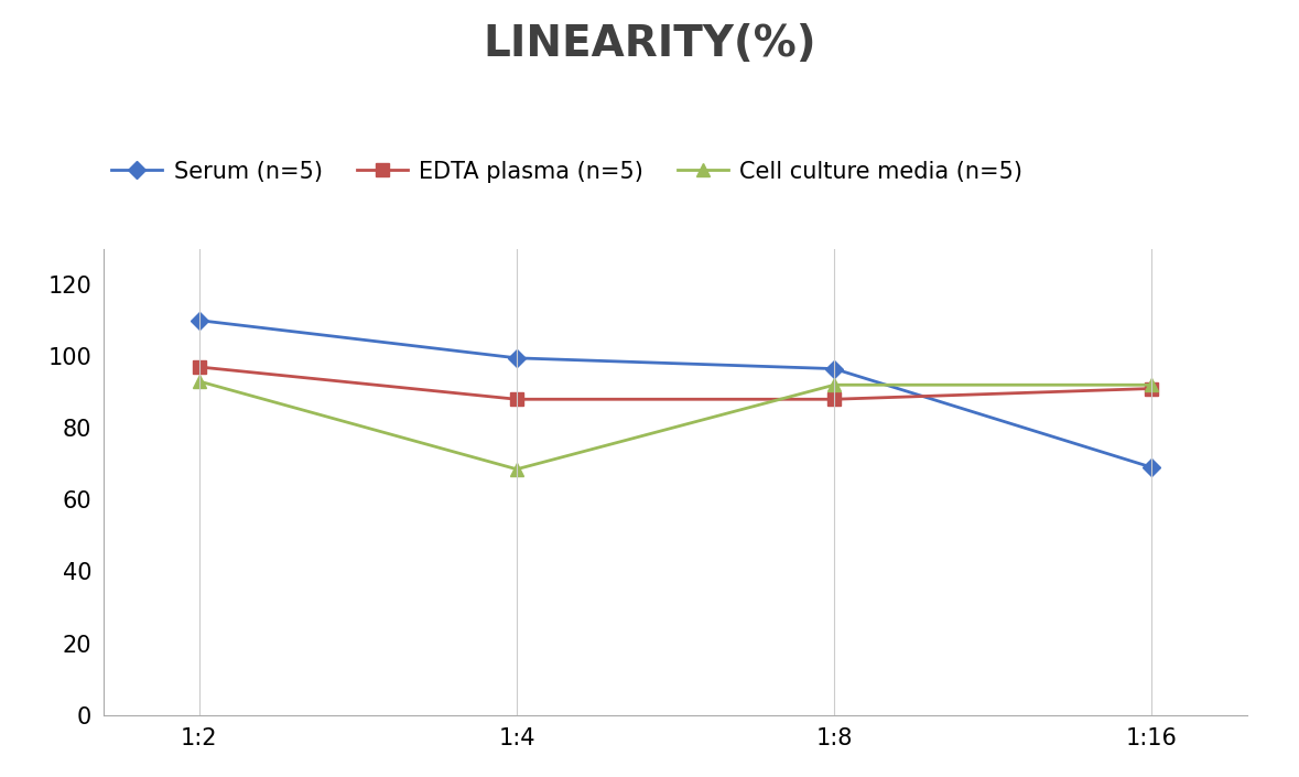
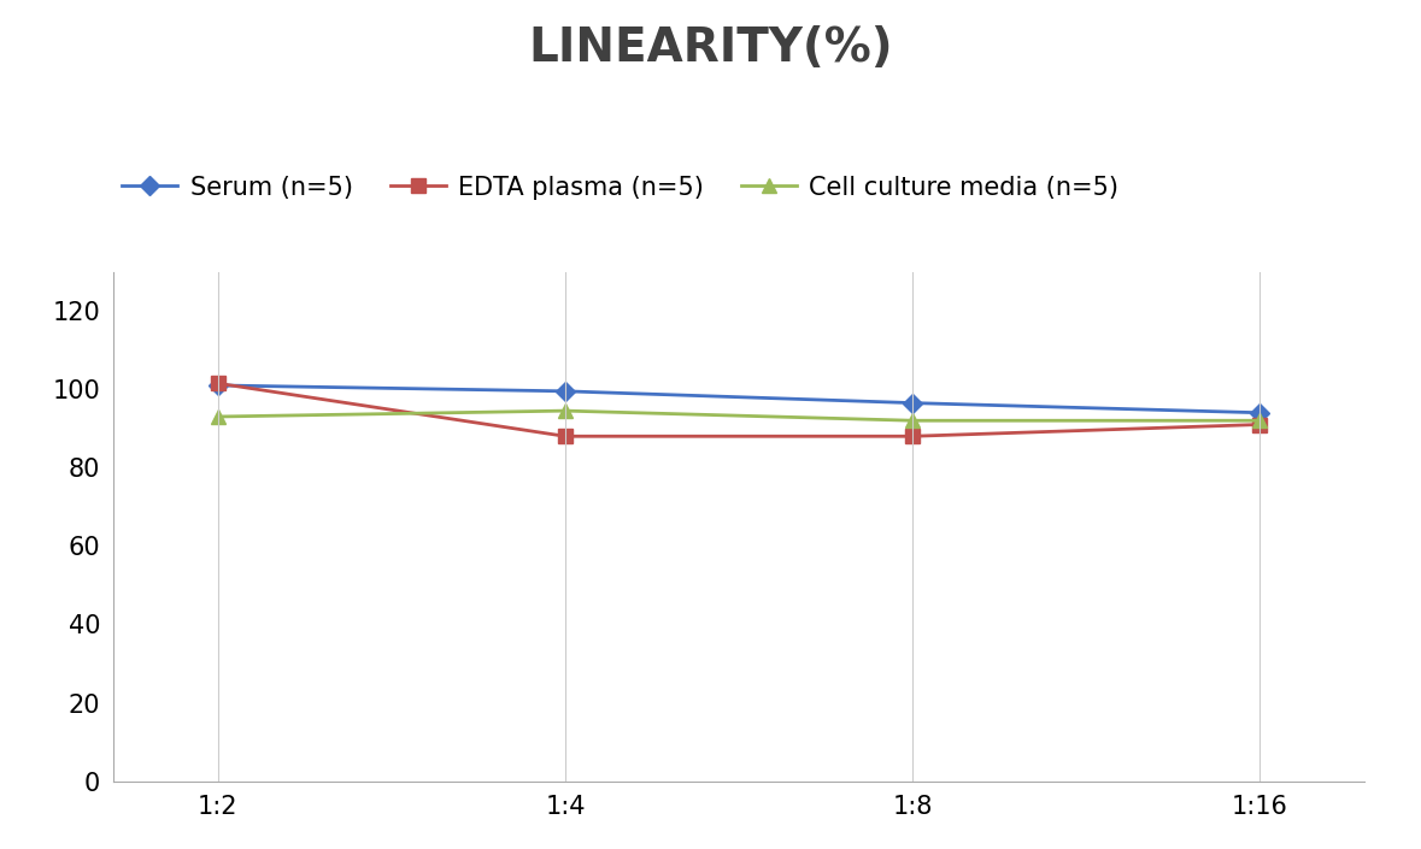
Serum (n=5)/1:2: 110.0 -> 101.0
EDTA plasma (n=5)/1:2: 97.0 -> 101.5
Cell culture media (n=5)/1:4: 68.5 -> 94.5
Serum (n=5)/1:16: 69.0 -> 94.0
